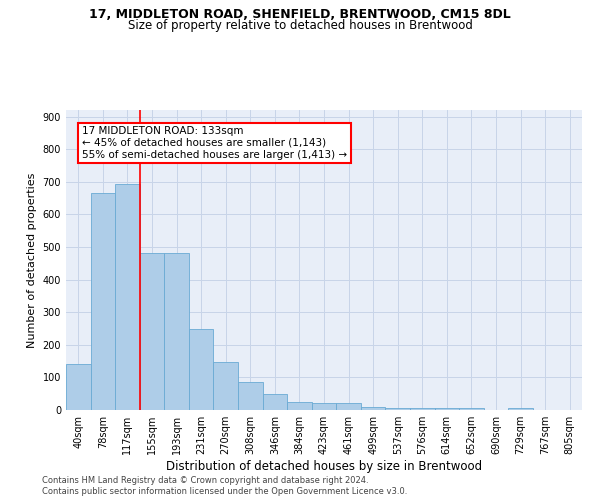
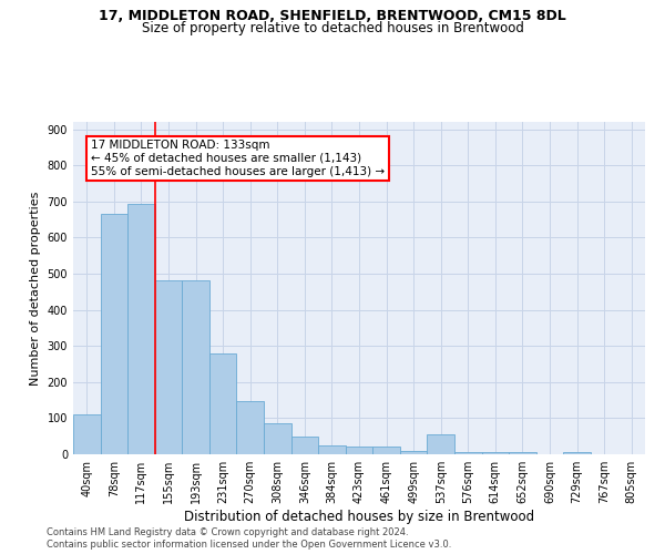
40sqm: 140 -> 110
231sqm: 247 -> 280
537sqm: 7 -> 55
